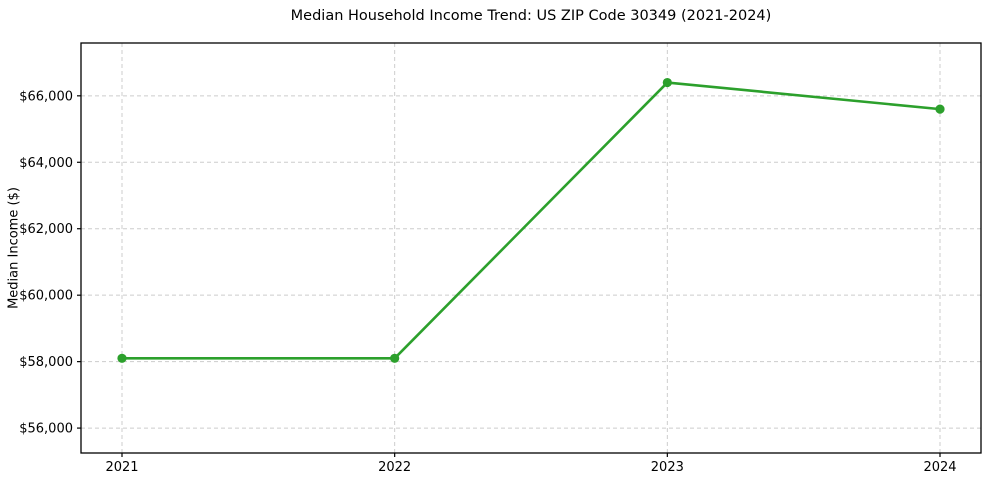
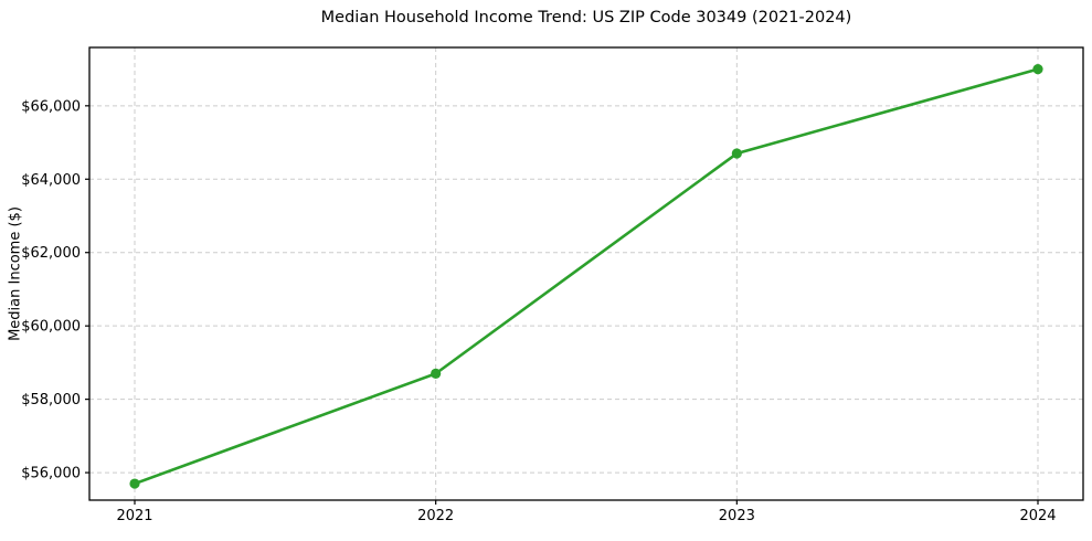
2021: $58100 -> $55700
2022: $58100 -> $58700
2023: $66400 -> $64700
2024: $65600 -> $67000
